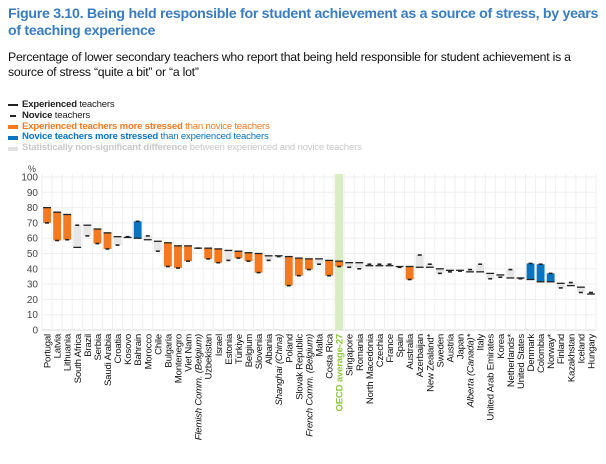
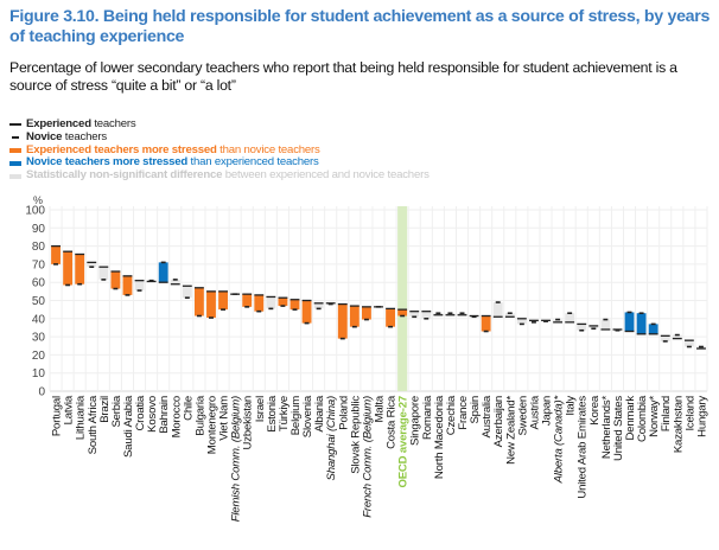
Experienced teachers/South Africa: 54 -> 71
Novice teachers/Malta: 43 -> 46
